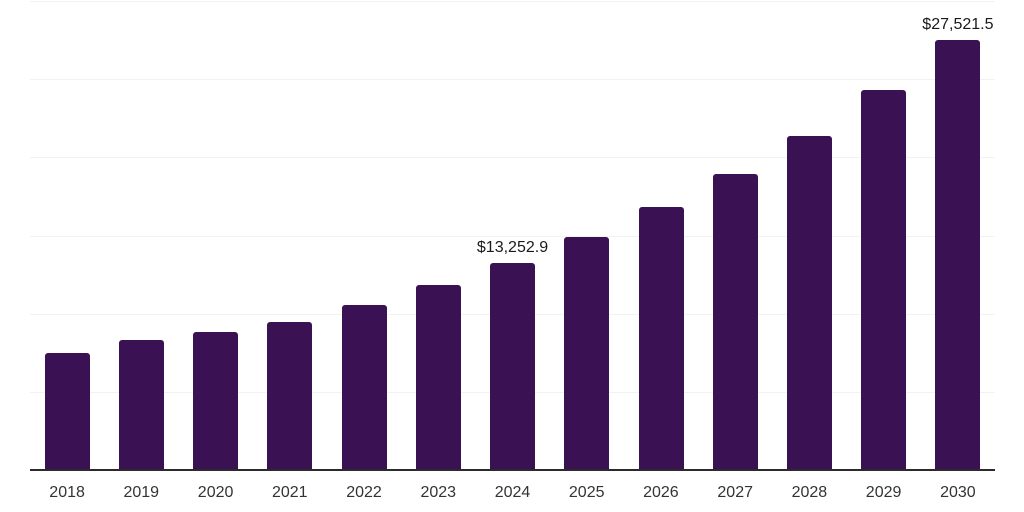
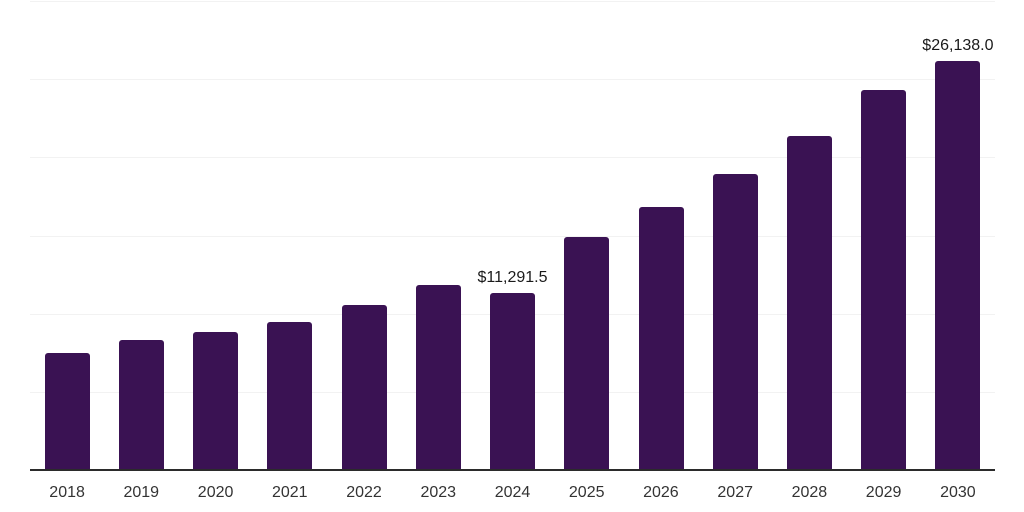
2024: $13,252.9 -> $11,291.5
2030: $27,521.5 -> $26,138.0
